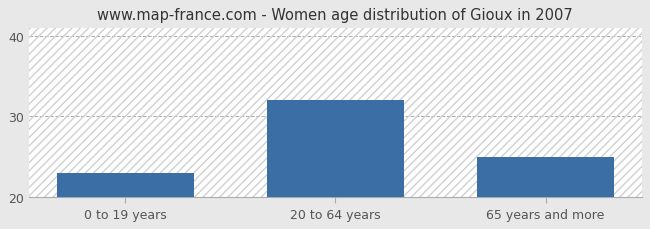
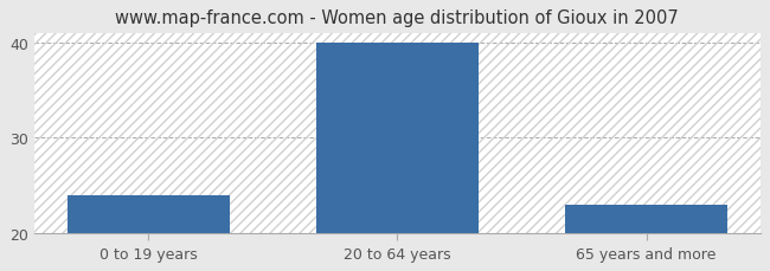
0 to 19 years: 23 -> 24
20 to 64 years: 32 -> 40
65 years and more: 25 -> 23
